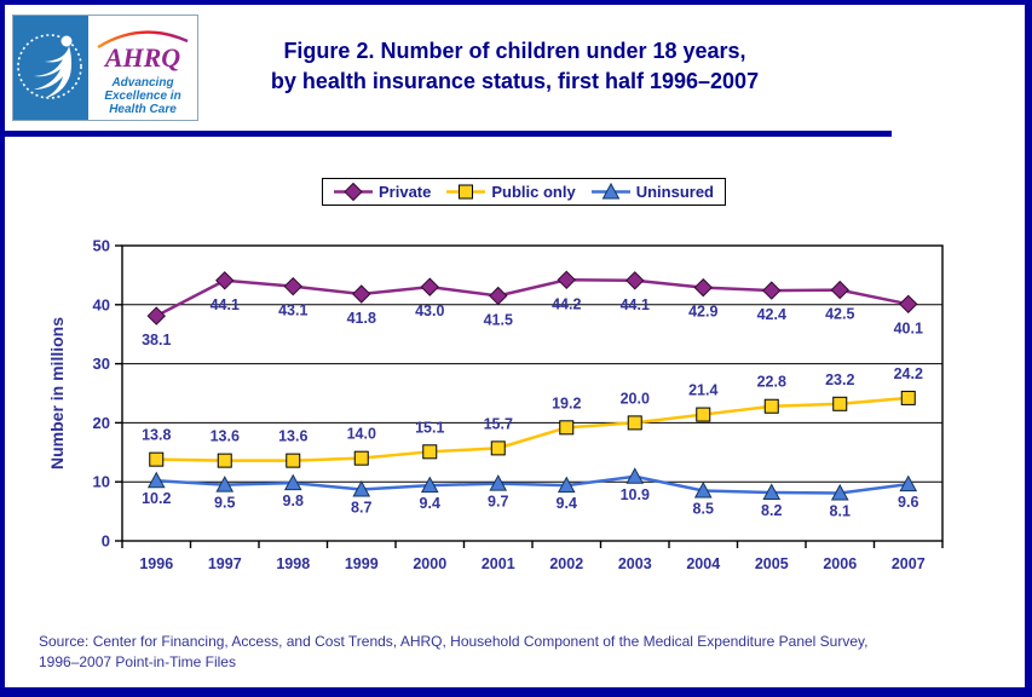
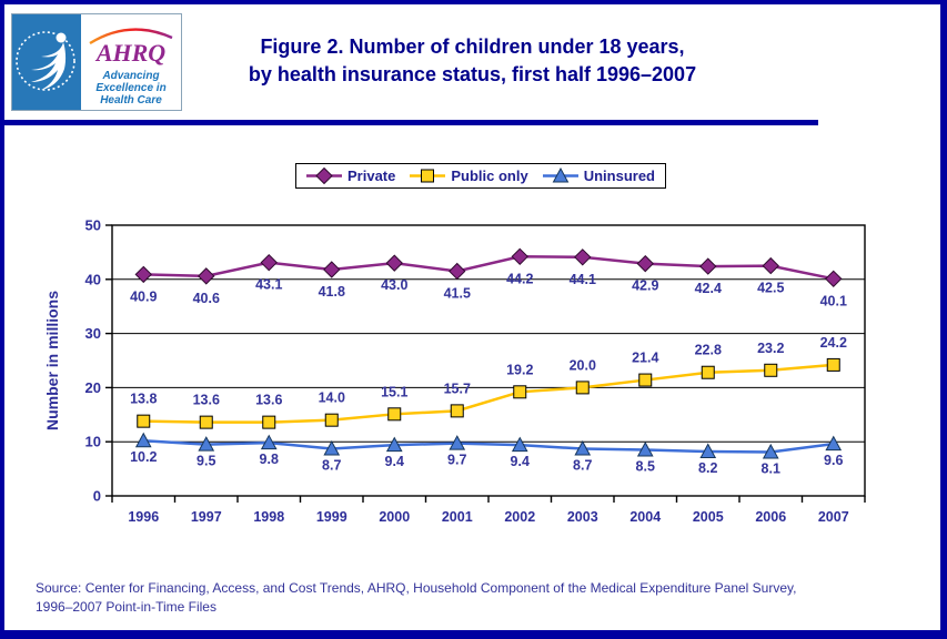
Private/1996: 38.1 -> 40.9
Private/1997: 44.1 -> 40.6
Uninsured/2003: 10.9 -> 8.7
